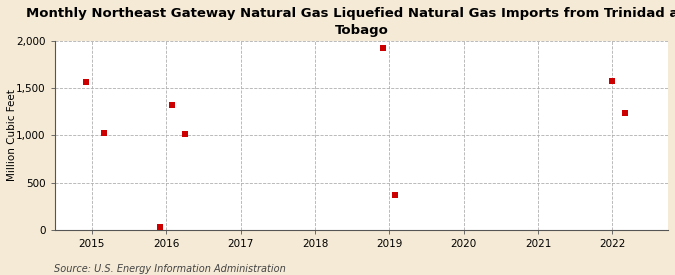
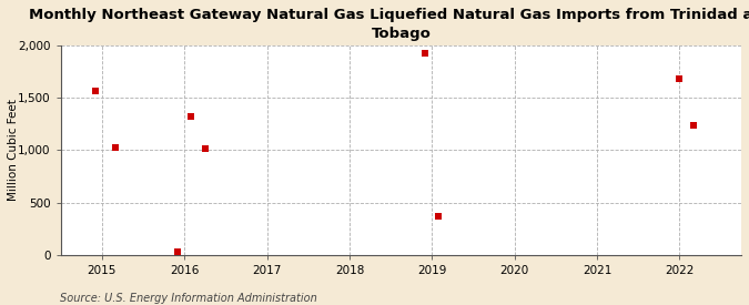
2022: 1,580 -> 1,680
